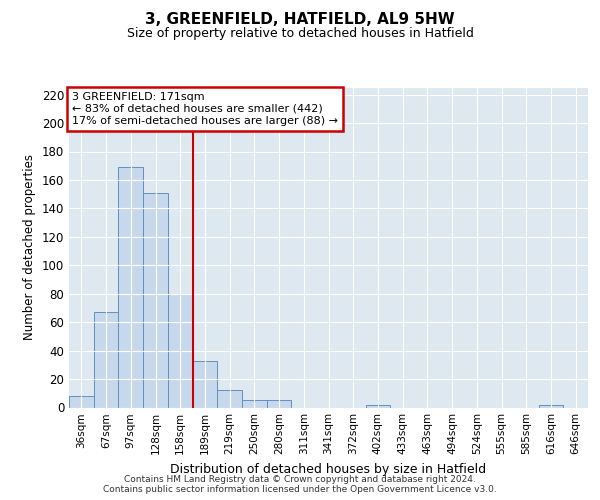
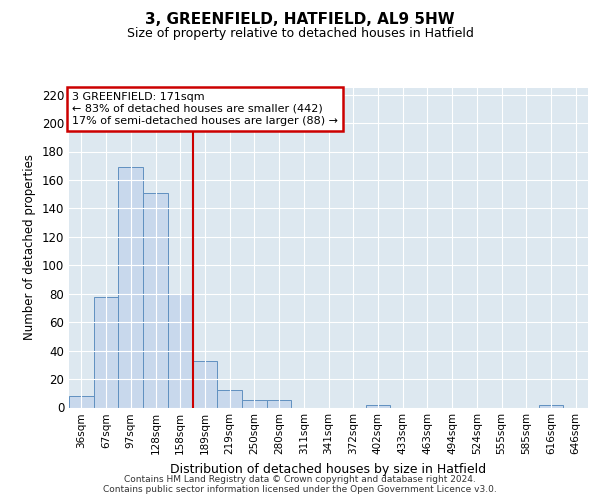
67sqm: 67 -> 78
